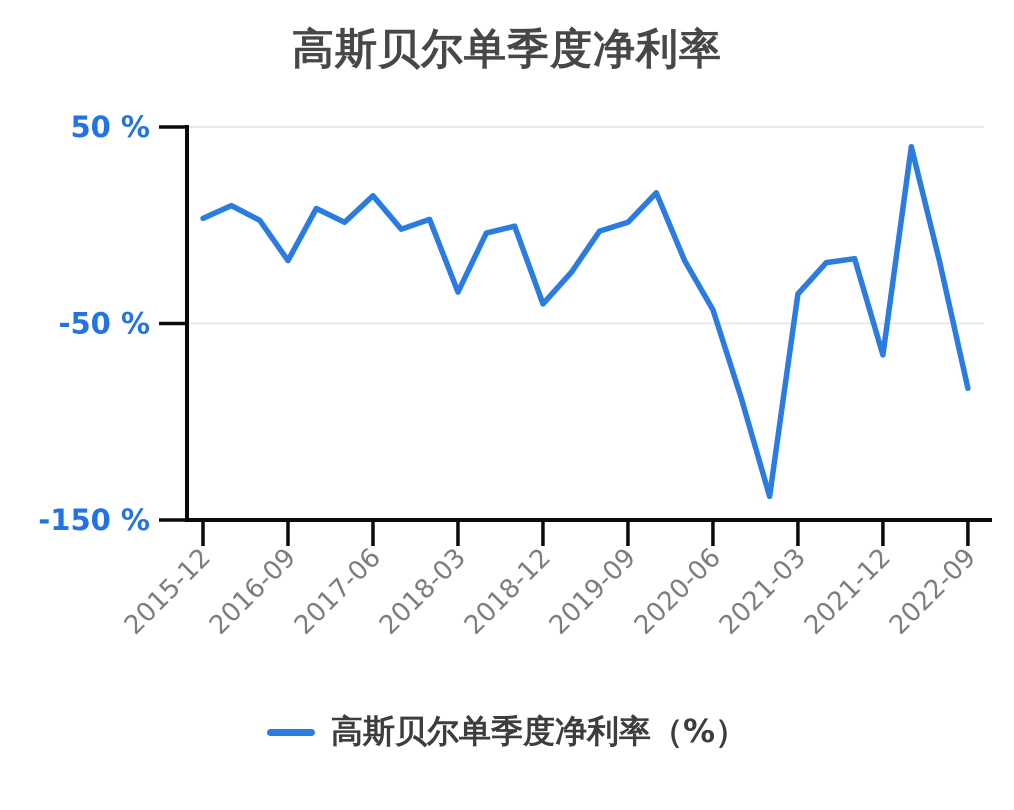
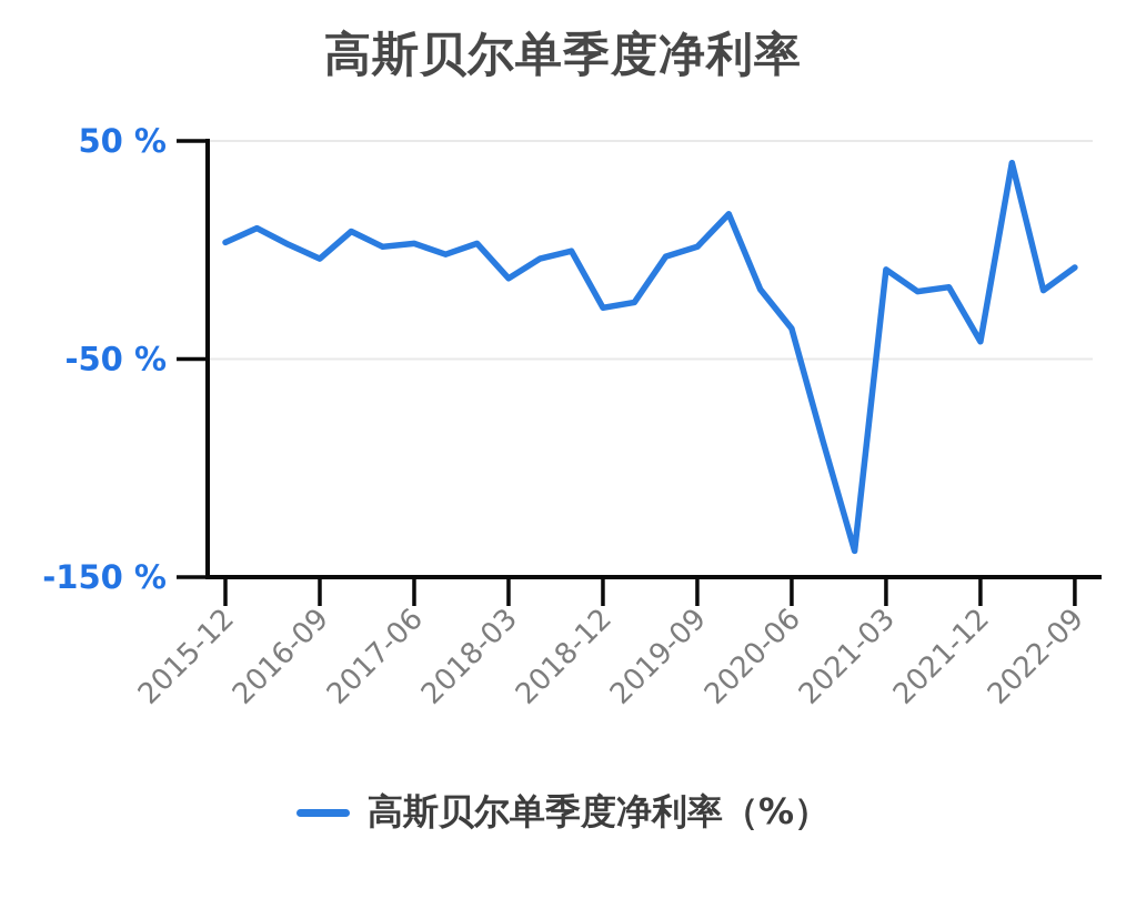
2016-09: -18% -> -4%
2017-06: 15% -> 3%
2018-03: -34% -> -13%
2018-12: -40% -> -26%
2020-06: -43% -> -36%
2021-03: -35% -> -9%
2021-12: -66% -> -42%
2022-09: -83% -> -8%
